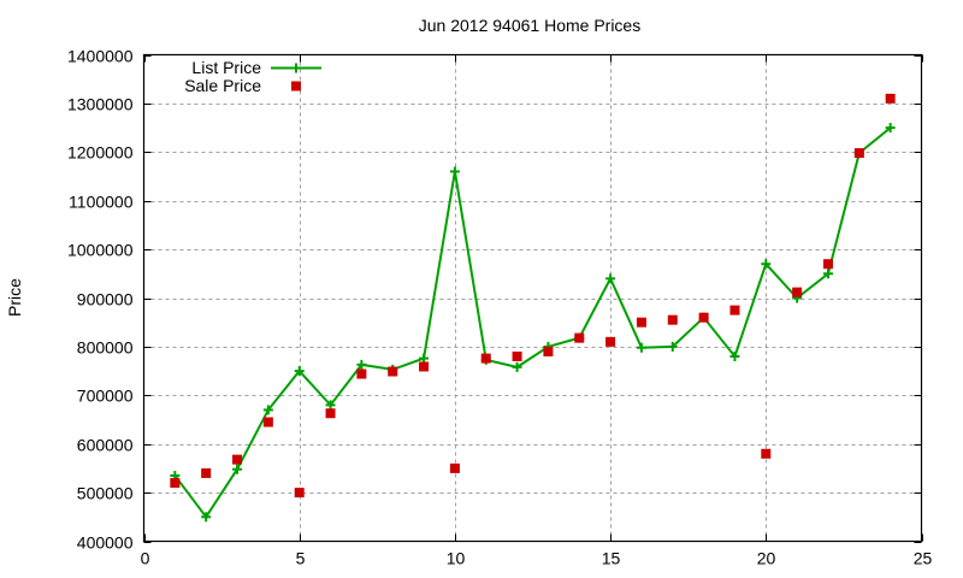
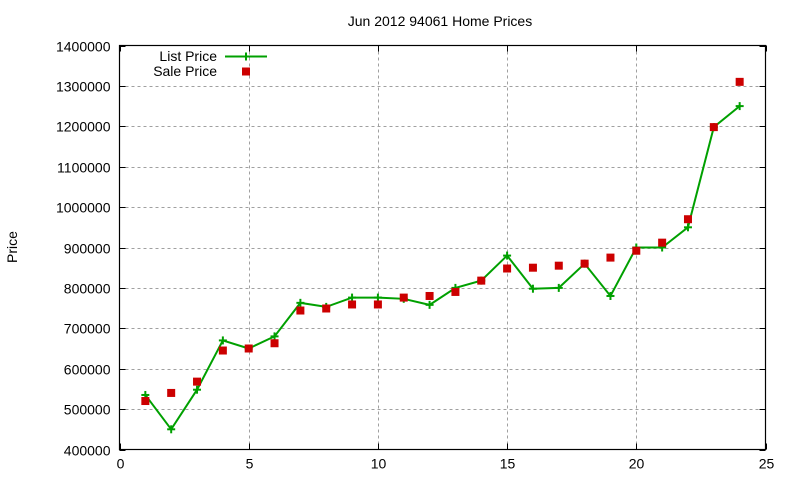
List Price/5: 750000 -> 650000
Sale Price/5: 500000 -> 650000
List Price/10: 1160000 -> 780000
Sale Price/10: 550000 -> 760000
List Price/15: 940000 -> 880000
Sale Price/15: 810000 -> 850000
List Price/20: 970000 -> 900000
Sale Price/20: 580000 -> 890000
